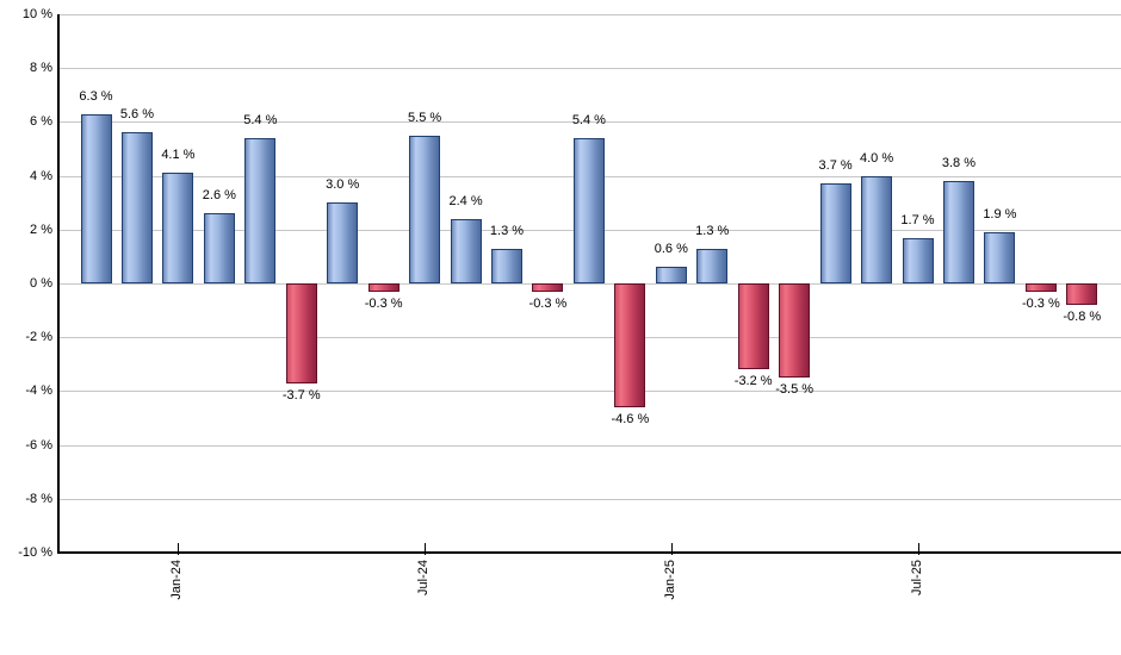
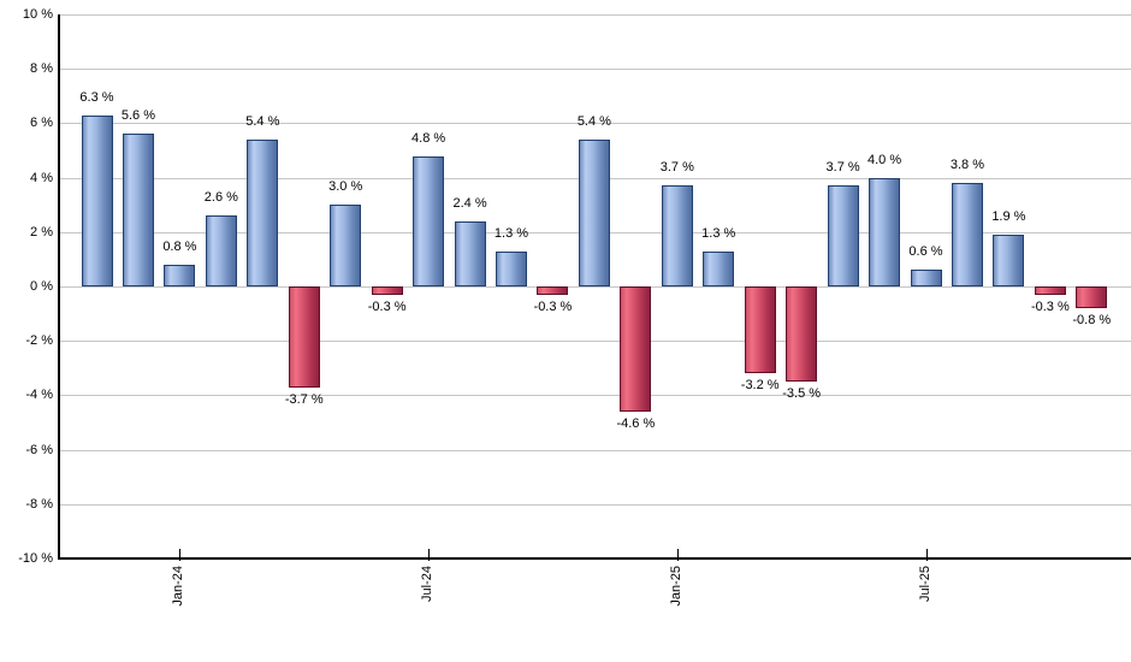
Jan-24: 4.1 -> 0.8
Jul-24: 5.5 -> 4.8
Jan-25: 0.6 -> 3.7
Jul-25: 1.7 -> 0.6
